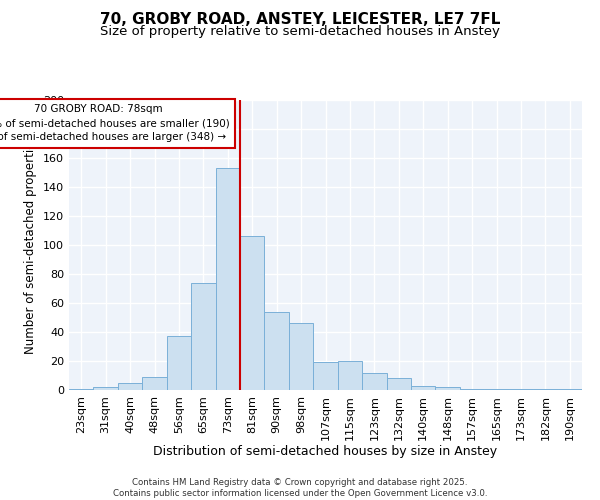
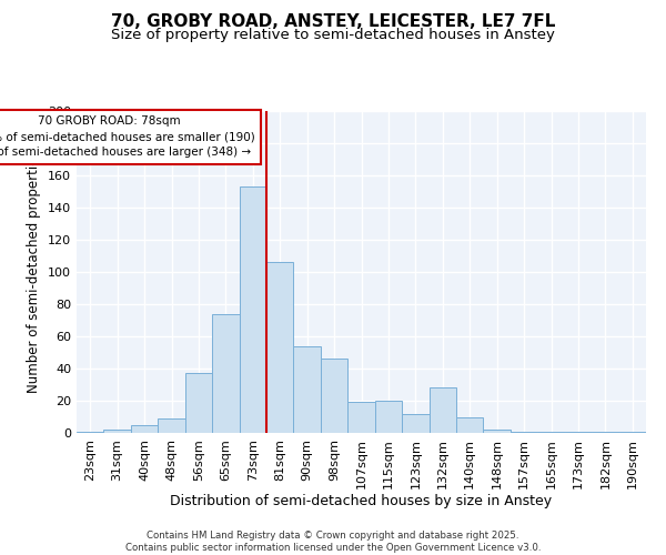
132sqm: 8 -> 28
140sqm: 3 -> 10
